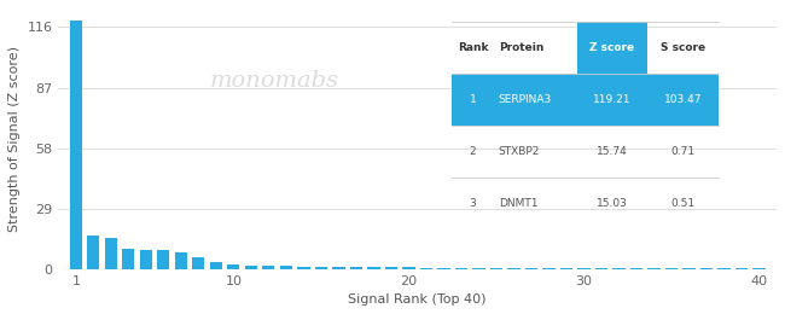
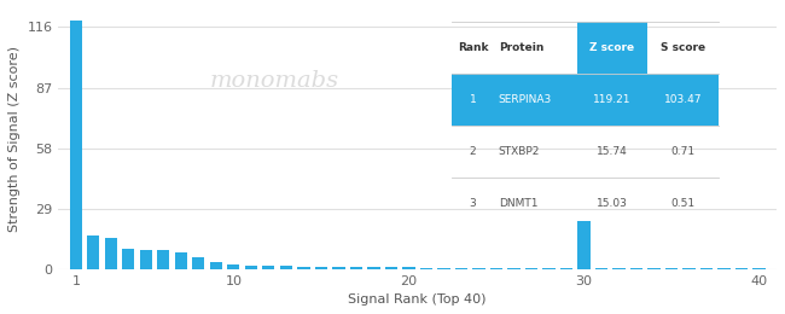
30: 0 -> 23
